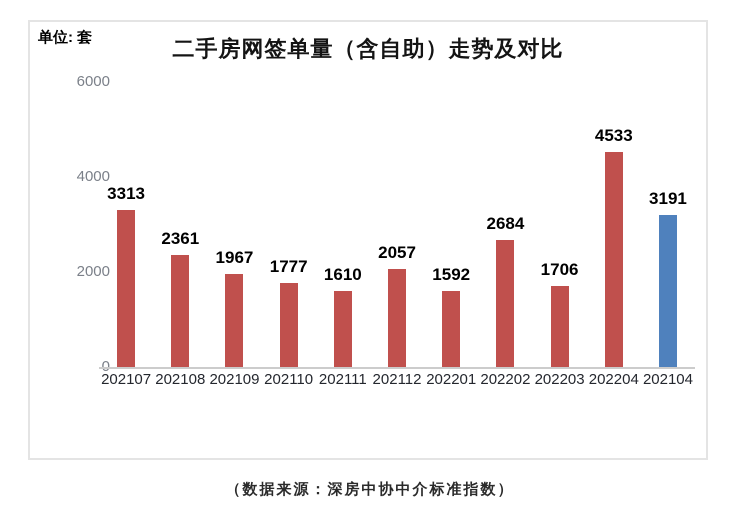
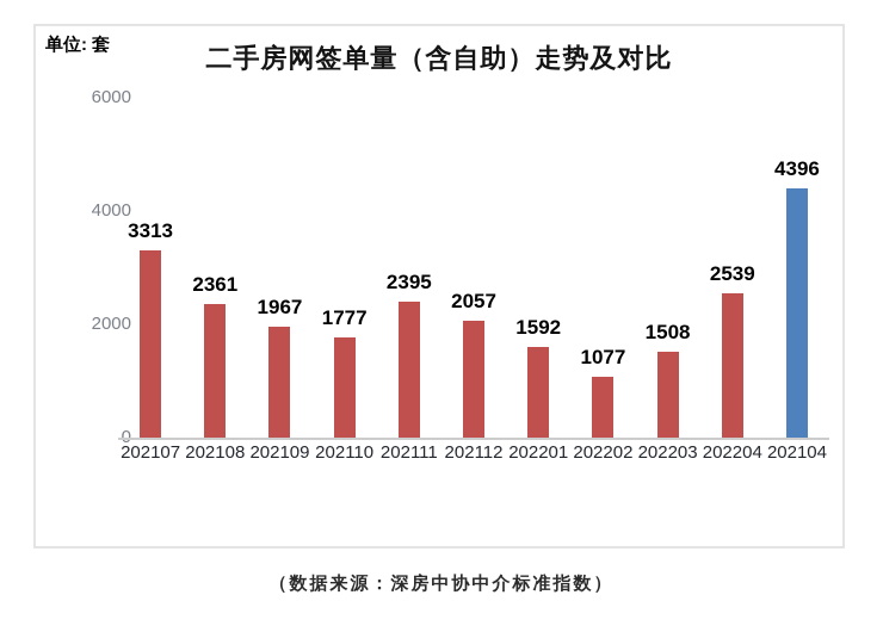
202111: 1610 -> 2395
202202: 2684 -> 1077
202203: 1706 -> 1508
202204: 4533 -> 2539
202104: 3191 -> 4396
